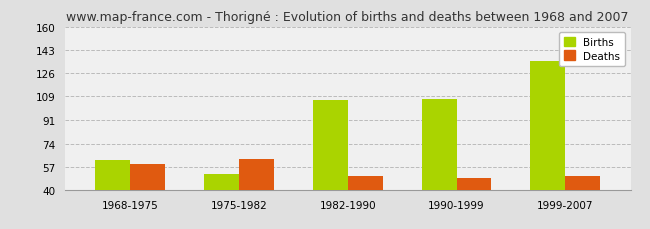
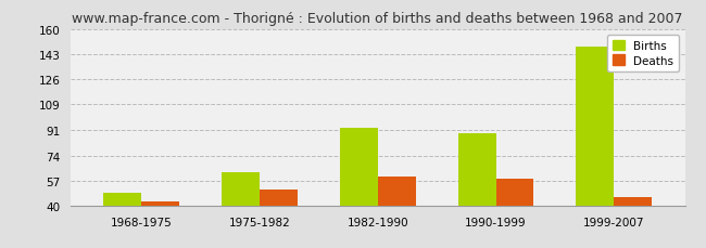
Births/1968-1975: 62 -> 49
Deaths/1968-1975: 59 -> 43
Births/1975-1982: 52 -> 63
Deaths/1975-1982: 63 -> 51
Births/1982-1990: 106 -> 93
Deaths/1982-1990: 50 -> 60
Births/1990-1999: 107 -> 89
Deaths/1990-1999: 49 -> 58
Births/1999-2007: 135 -> 148
Deaths/1999-2007: 50 -> 46
